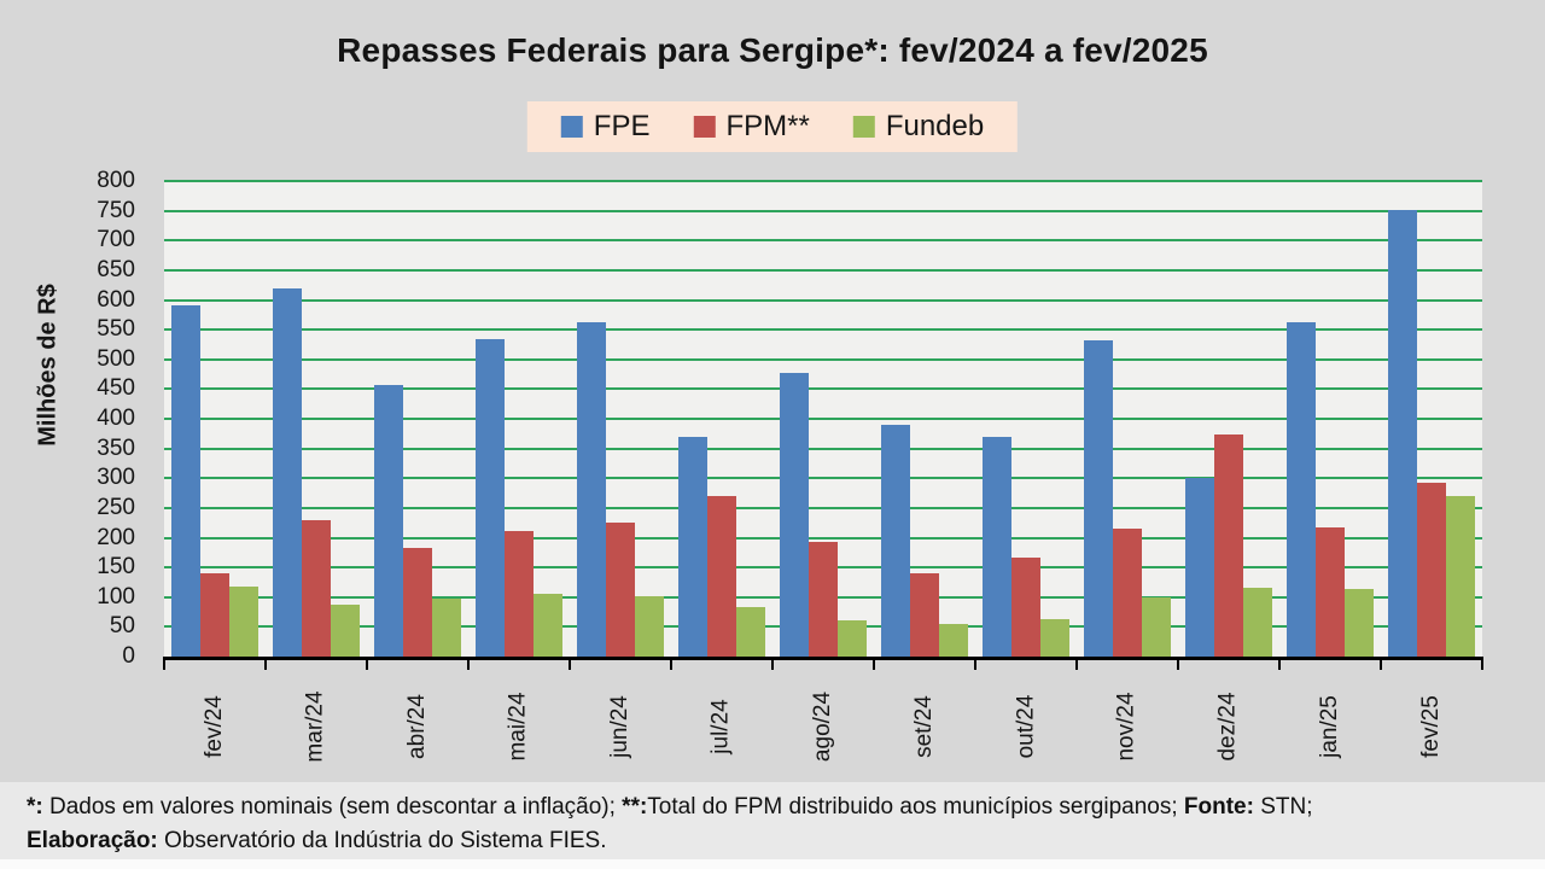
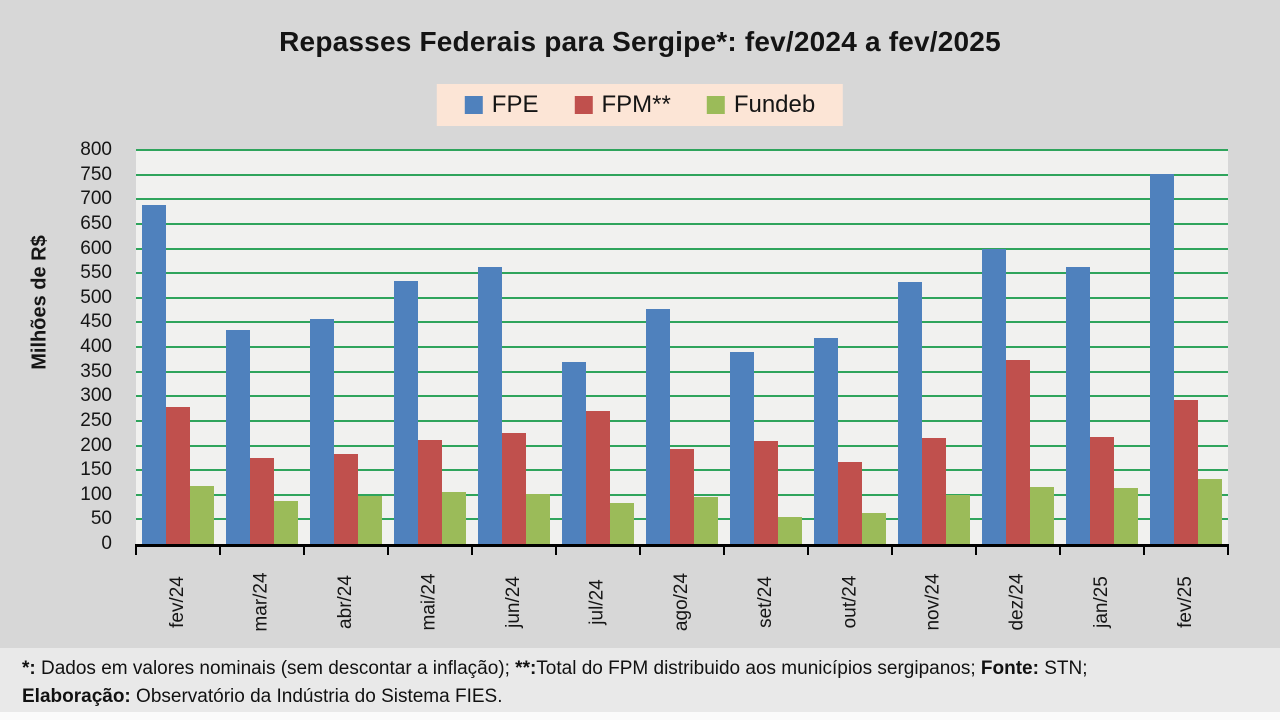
FPE/fev/24: 590 -> 690
FPM**/fev/24: 140 -> 280
FPE/mar/24: 620 -> 440
FPM**/mar/24: 230 -> 180
Fundeb/ago/24: 60 -> 100
FPM**/set/24: 140 -> 210
FPE/out/24: 370 -> 420
FPE/dez/24: 300 -> 600
Fundeb/fev/25: 270 -> 130
